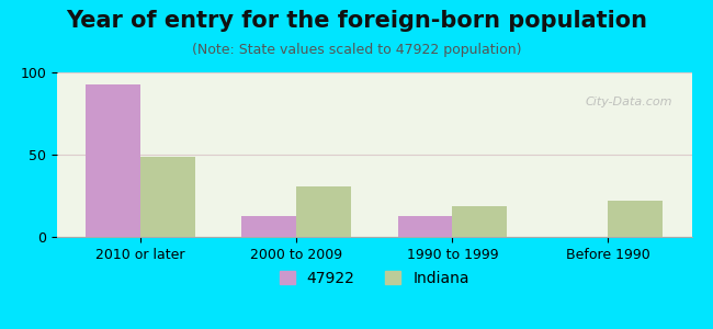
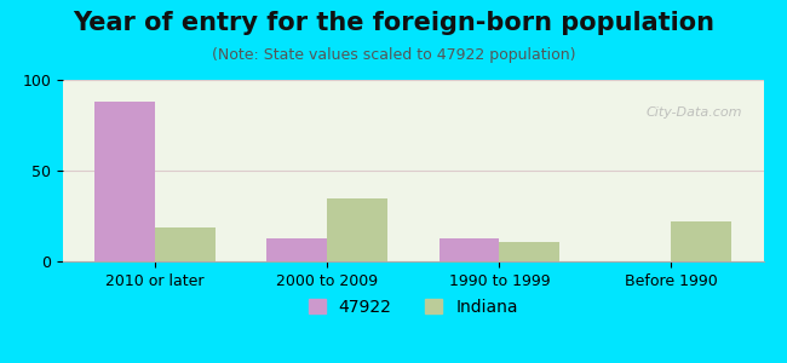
47922/2010 or later: 93 -> 88
Indiana/2010 or later: 49 -> 19
Indiana/2000 to 2009: 31 -> 35
Indiana/1990 to 1999: 19 -> 11
